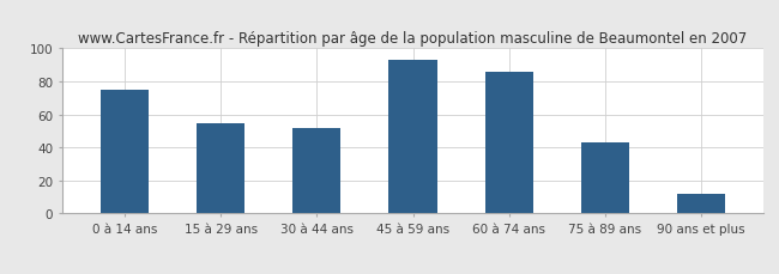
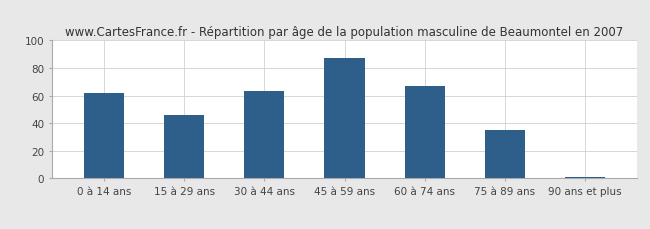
0 à 14 ans: 75 -> 62
15 à 29 ans: 55 -> 46
30 à 44 ans: 52 -> 63
45 à 59 ans: 93 -> 87
60 à 74 ans: 86 -> 67
75 à 89 ans: 43 -> 35
90 ans et plus: 12 -> 1
